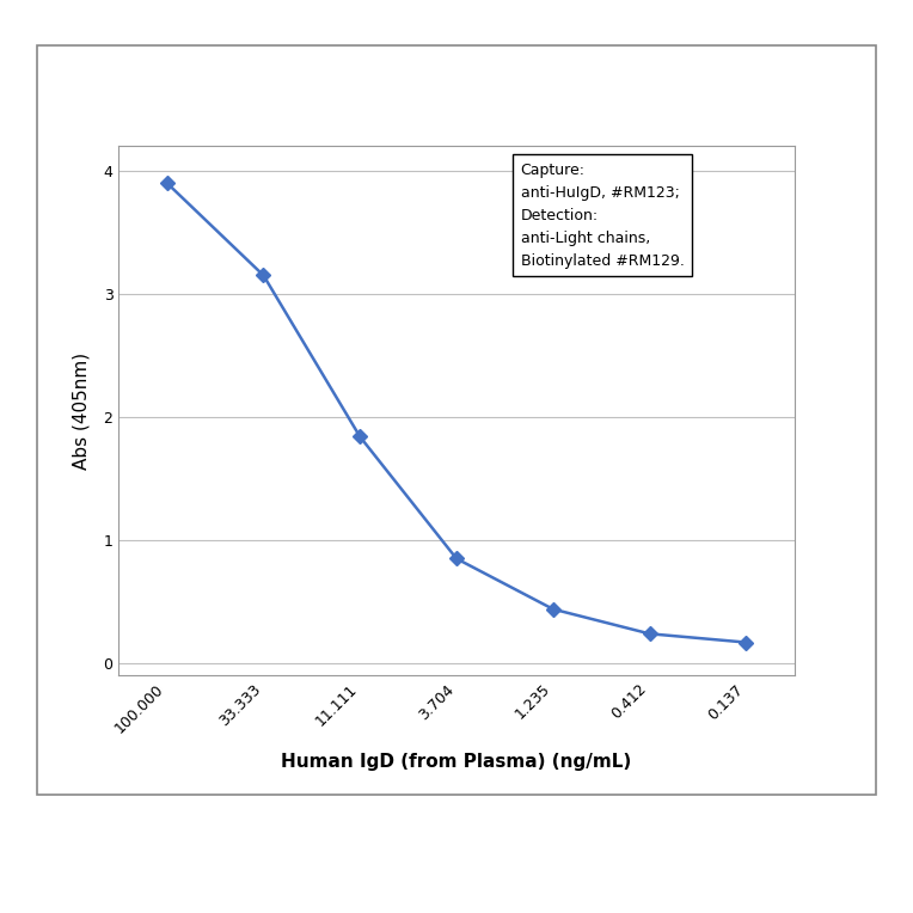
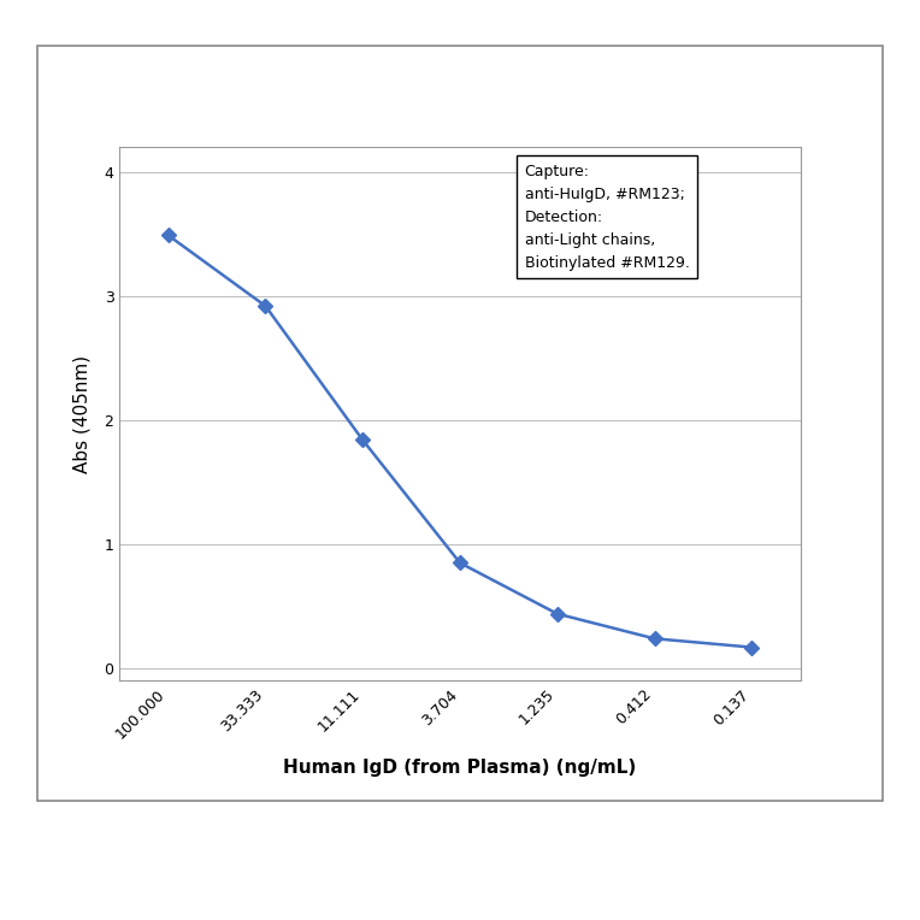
100.000: 3.90 -> 3.49
33.333: 3.15 -> 2.92
